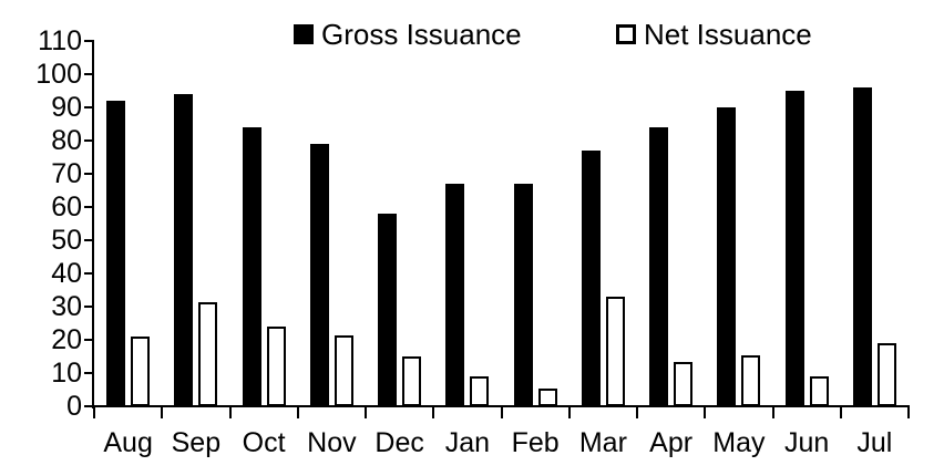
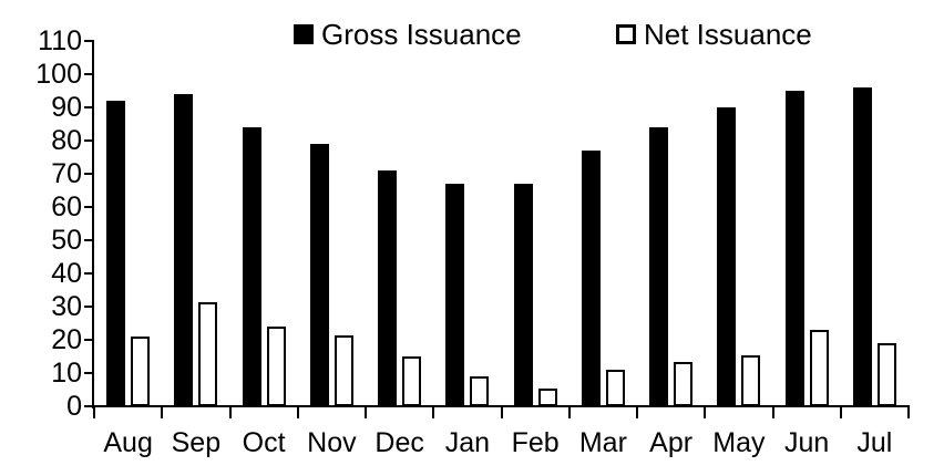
Gross Issuance/Dec: 58 -> 71
Net Issuance/Mar: 33 -> 11
Net Issuance/Jun: 9 -> 23
